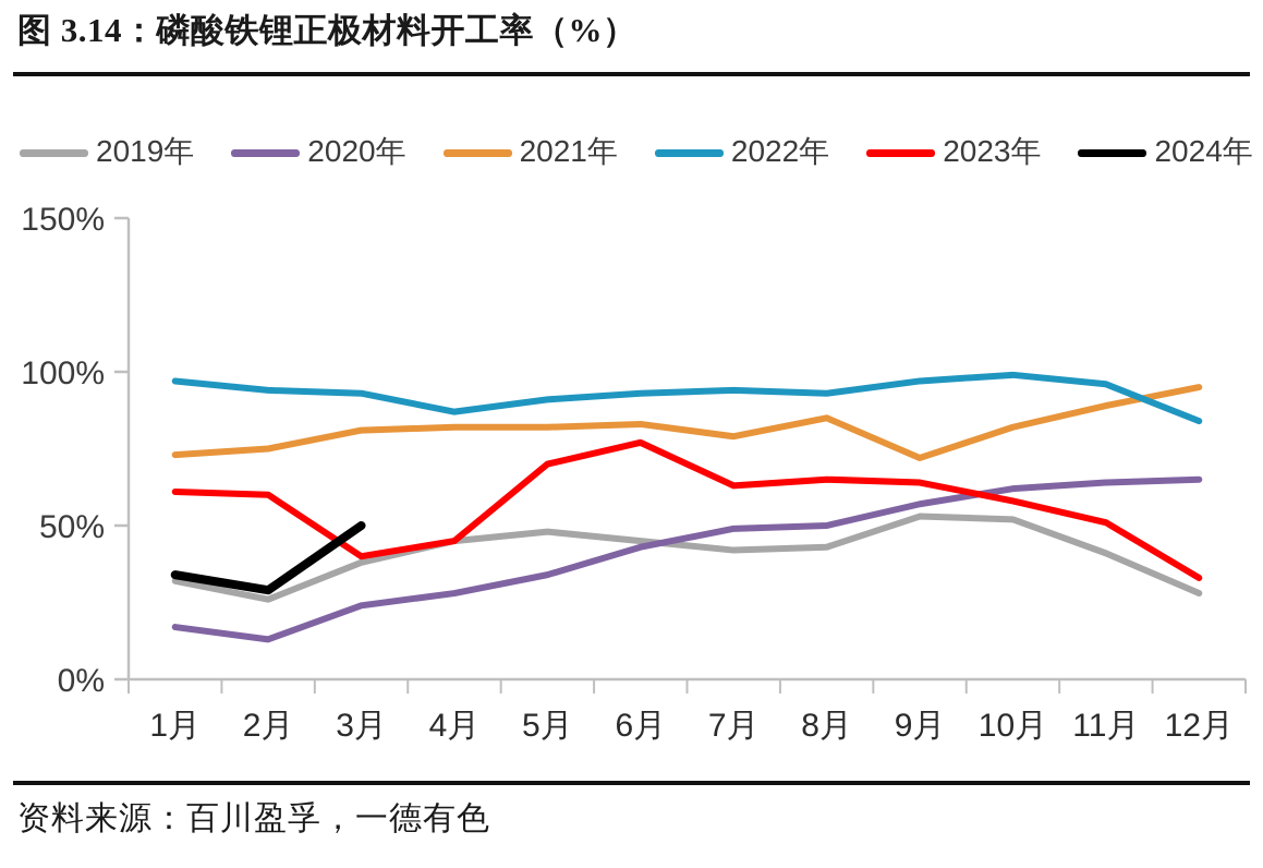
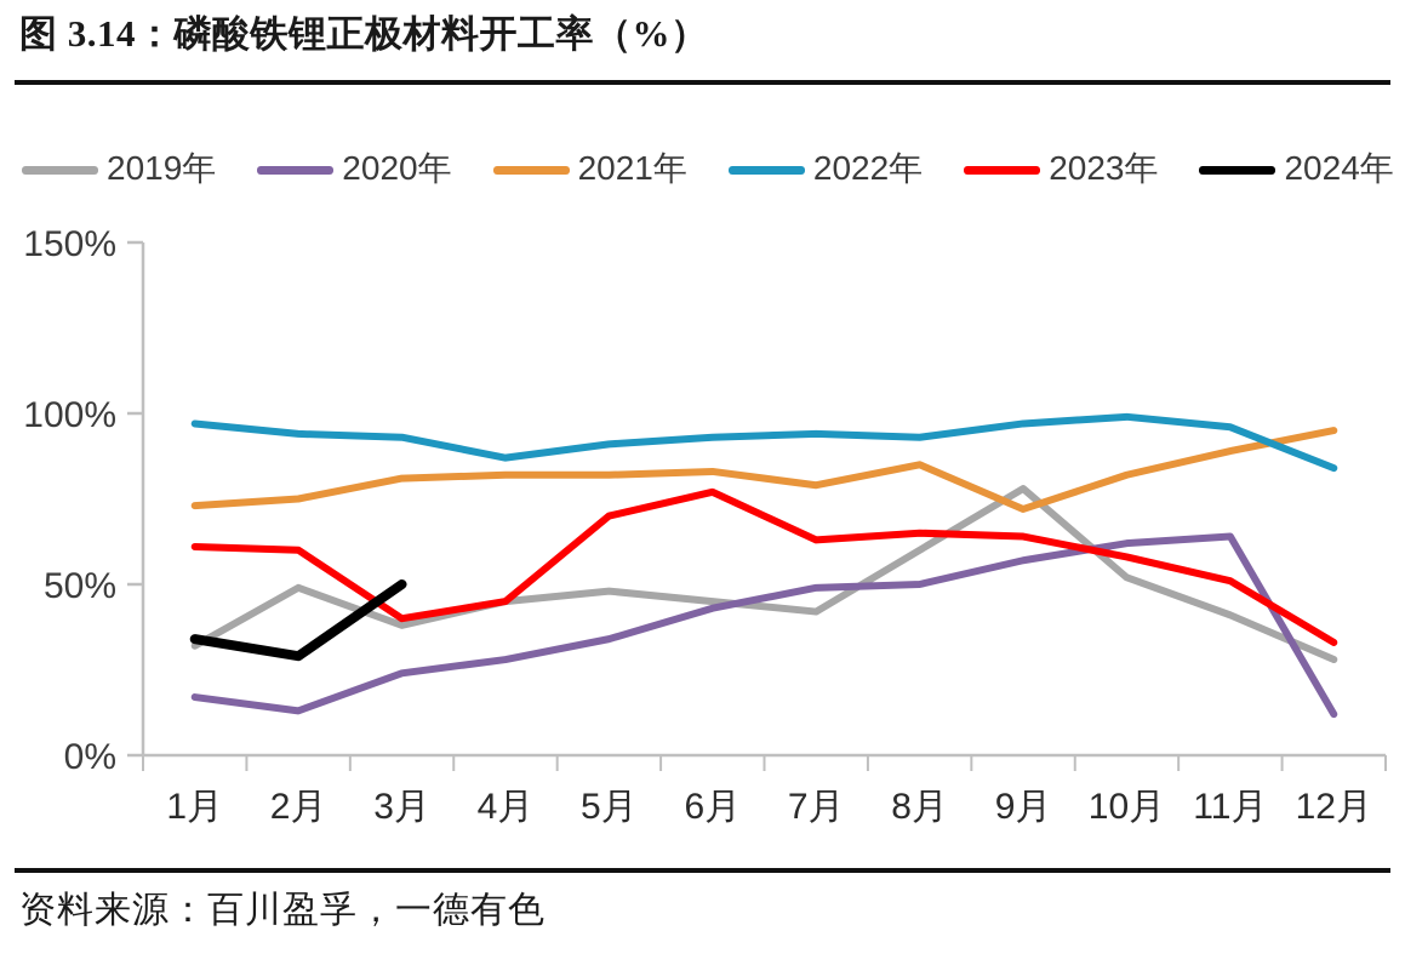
2019年/2月: 26% -> 49%
2019年/8月: 43% -> 60%
2019年/9月: 53% -> 78%
2020年/12月: 65% -> 12%
